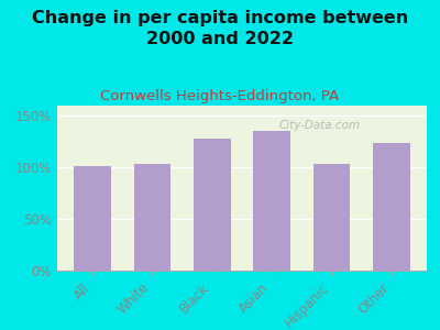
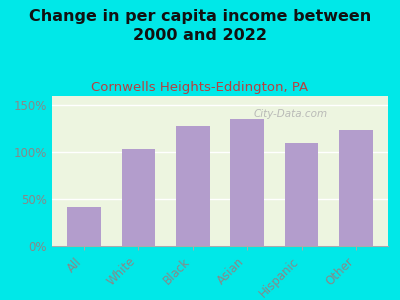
All: 101% -> 42%
Hispanic: 104% -> 110%
